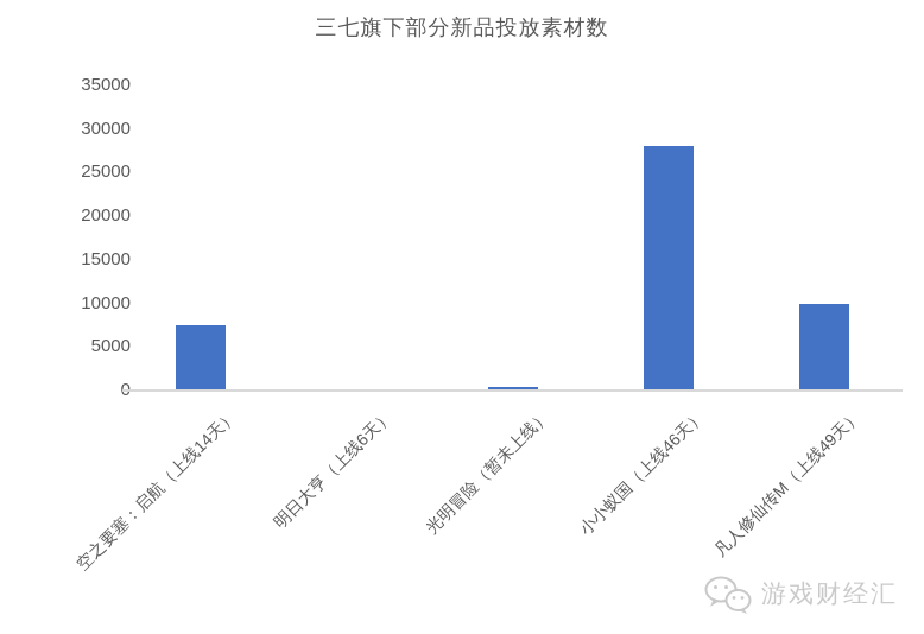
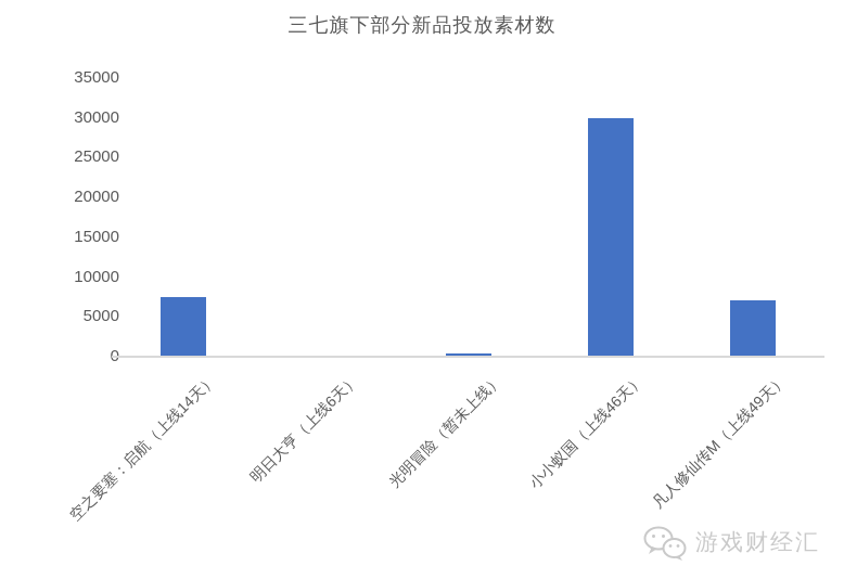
小小蚁国（上线46天）: 28000 -> 30000
凡人修仙传M（上线49天）: 10000 -> 7000
